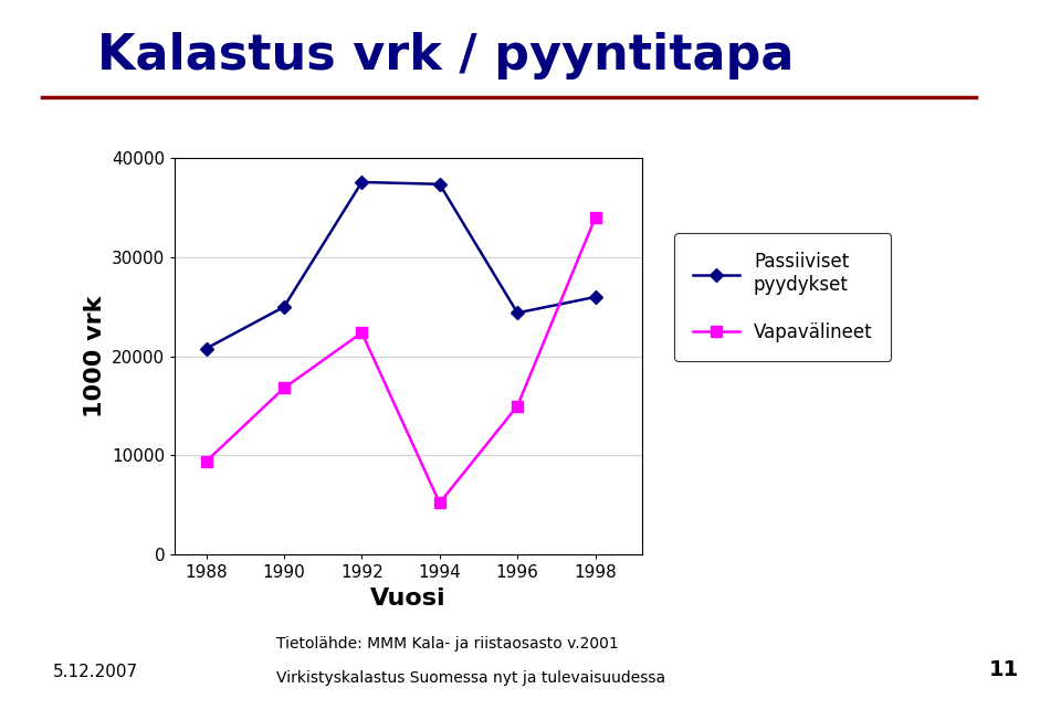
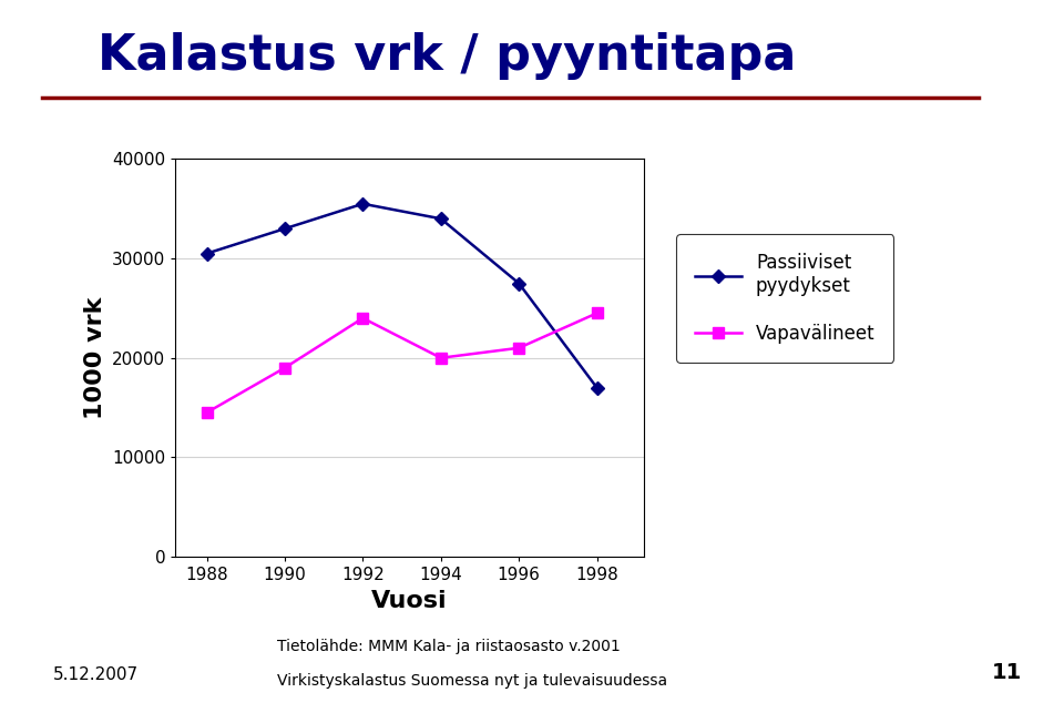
Passiiviset pyydykset/1988: 20800 -> 30500
Vapavälineet/1988: 9400 -> 14500
Passiiviset pyydykset/1990: 25000 -> 33000
Vapavälineet/1990: 16800 -> 19000
Passiiviset pyydykset/1992: 37600 -> 35500
Vapavälineet/1992: 22400 -> 24000
Passiiviset pyydykset/1994: 37400 -> 34000
Vapavälineet/1994: 5200 -> 20000
Passiiviset pyydykset/1996: 24400 -> 27500
Vapavälineet/1996: 15000 -> 21000
Passiiviset pyydykset/1998: 26000 -> 17000
Vapavälineet/1998: 34000 -> 24500
